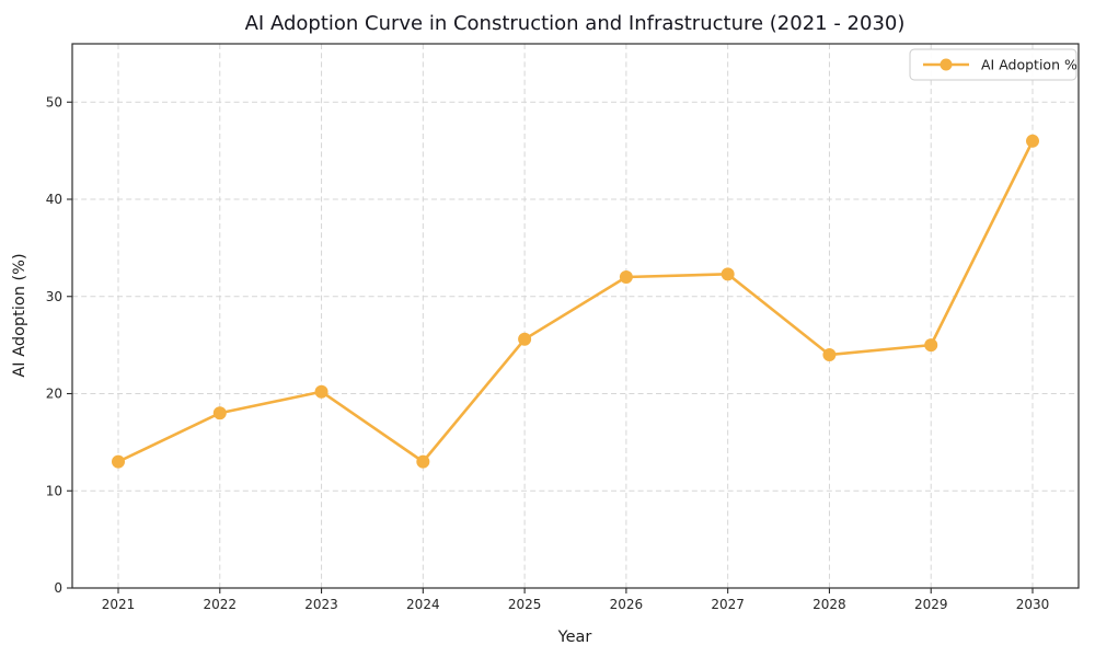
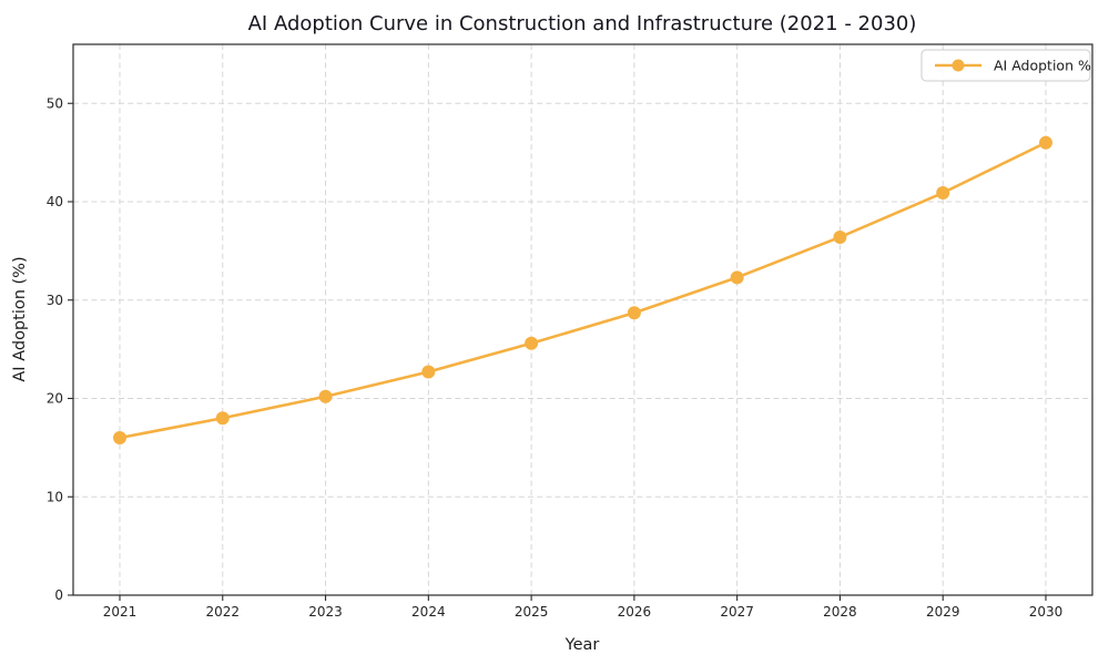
2021: 13 -> 16
2024: 13 -> 23
2026: 32 -> 29
2028: 24 -> 36
2029: 25 -> 41
